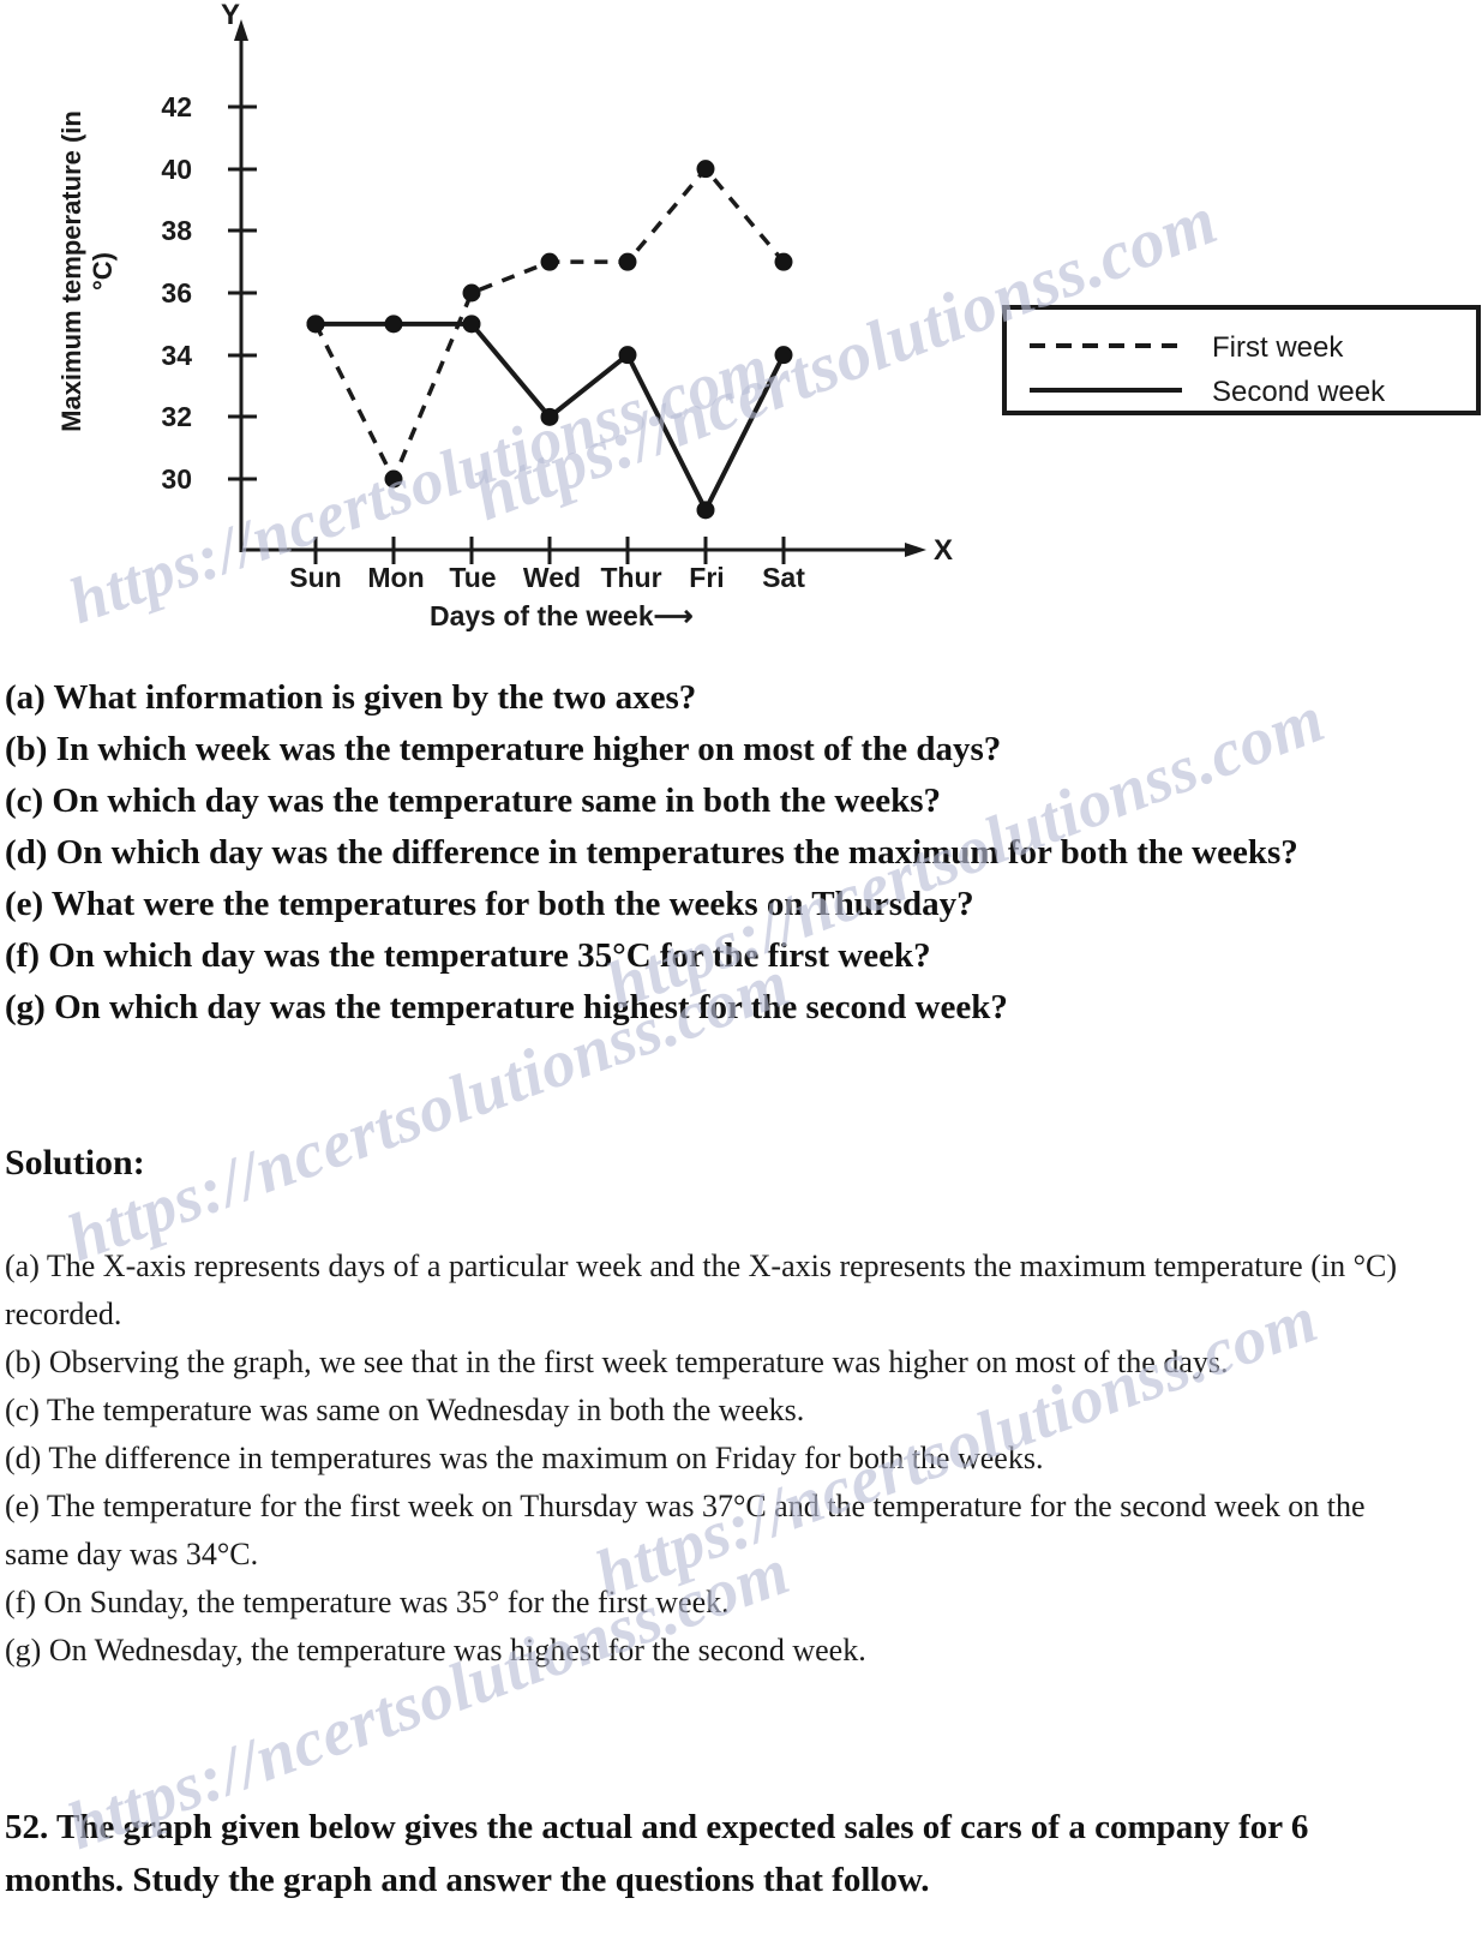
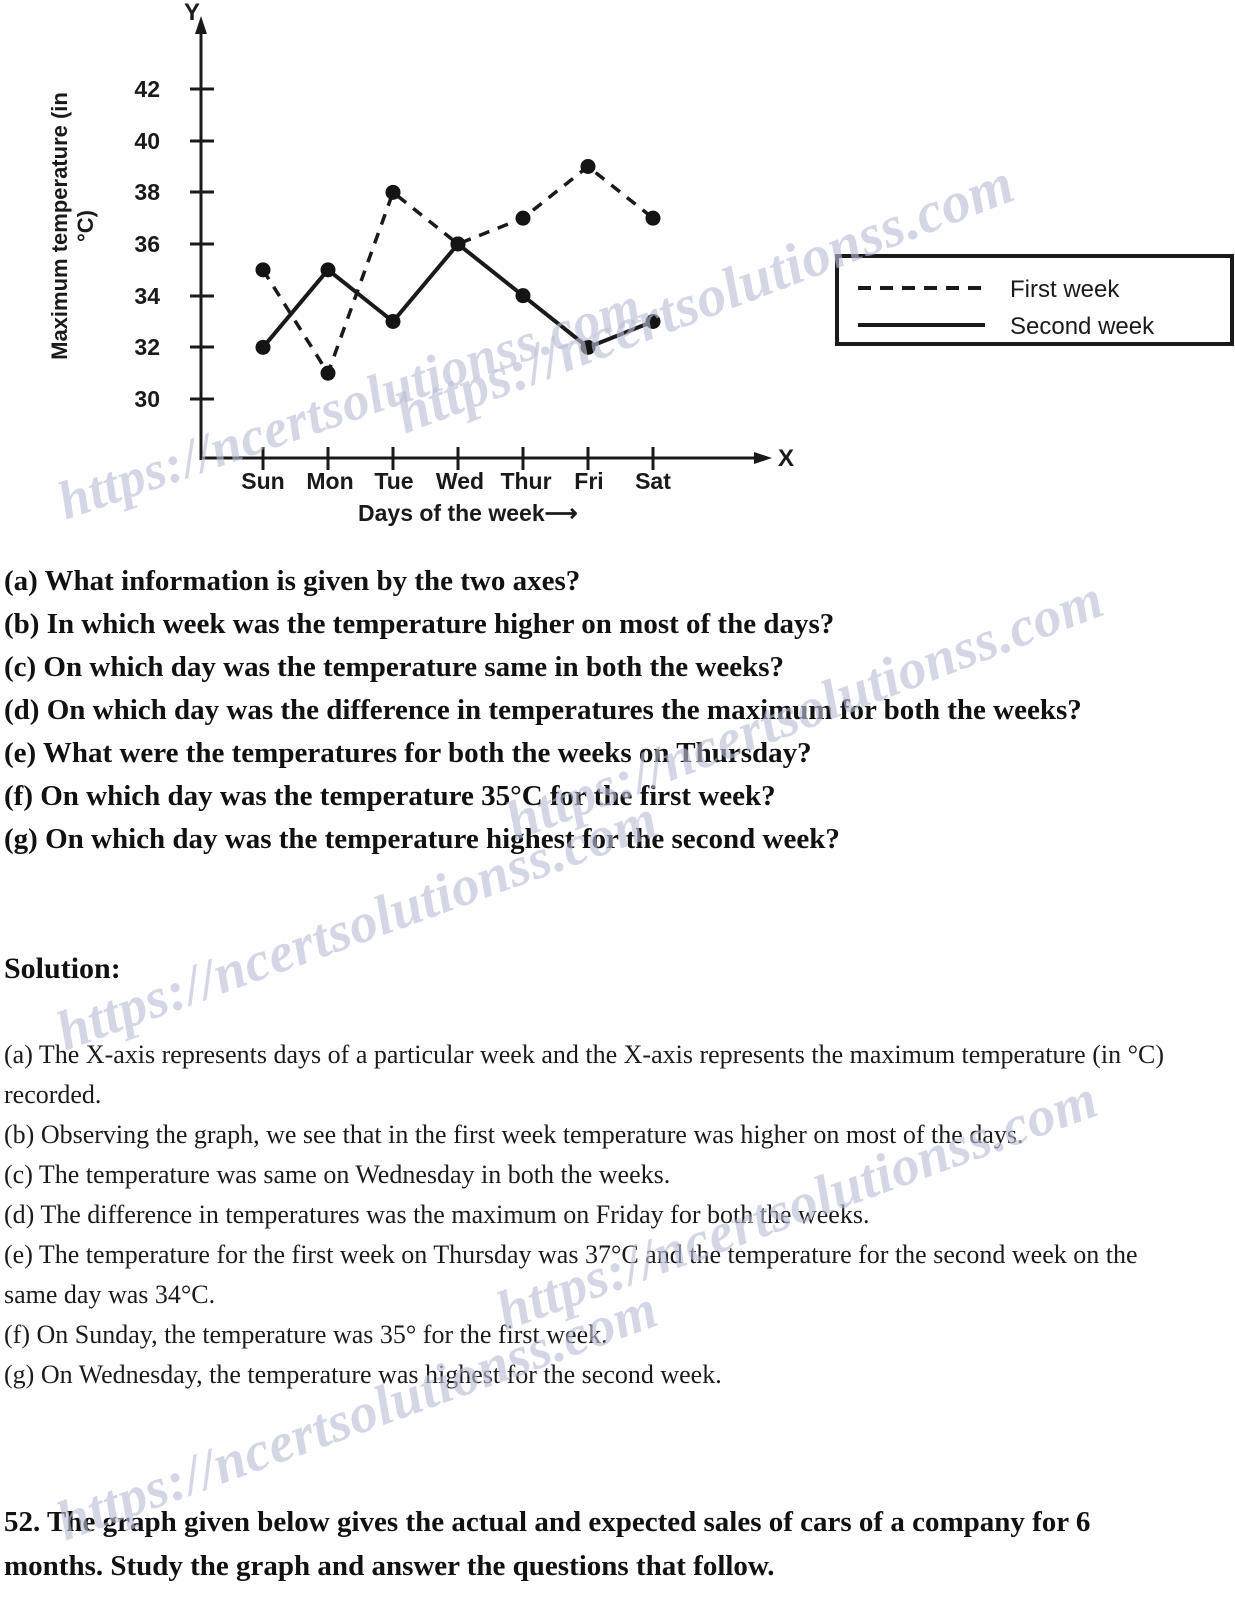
Second week/Sun: 35 -> 32
First week/Mon: 30 -> 31
First week/Tue: 36 -> 38
Second week/Tue: 35 -> 33
First week/Wed: 37 -> 36
Second week/Wed: 32 -> 36
First week/Fri: 40 -> 39
Second week/Fri: 29 -> 32
Second week/Sat: 34 -> 33
